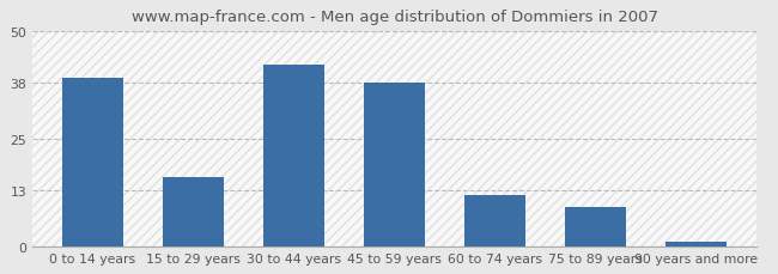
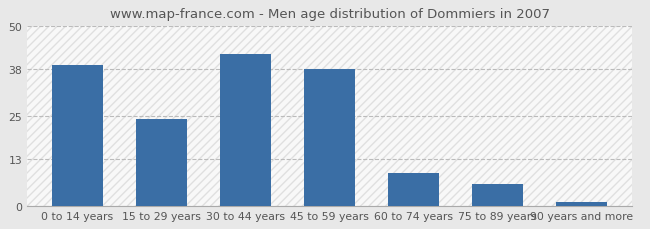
15 to 29 years: 16 -> 24
60 to 74 years: 12 -> 9
75 to 89 years: 9 -> 6
